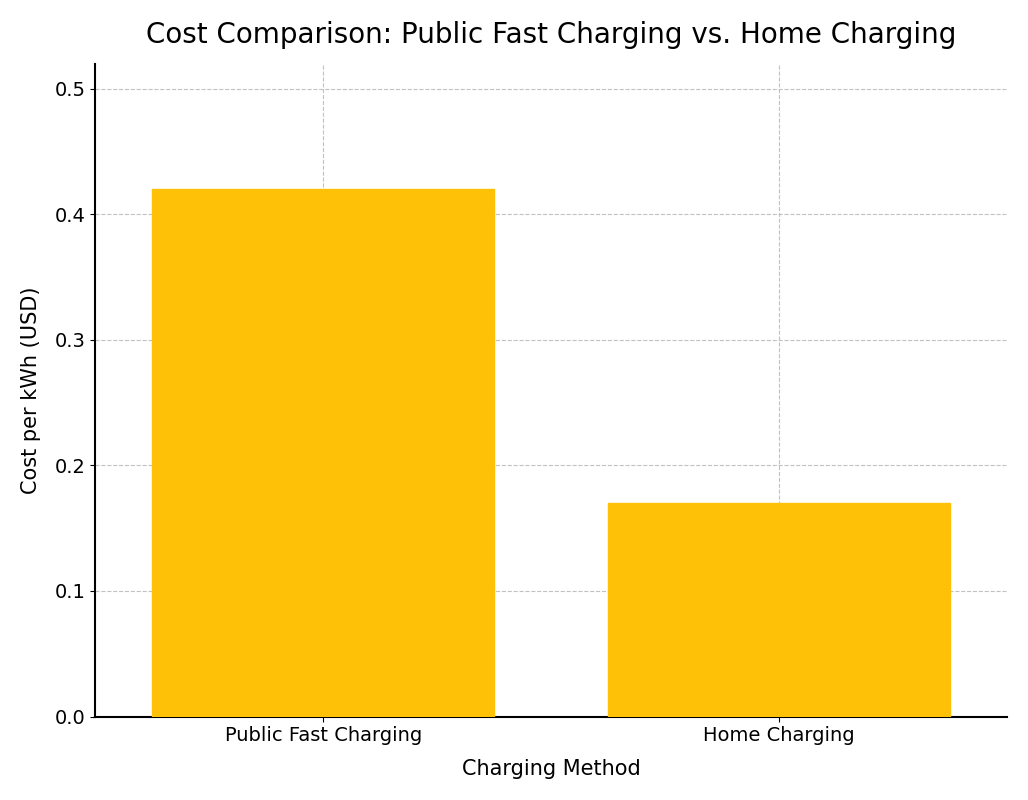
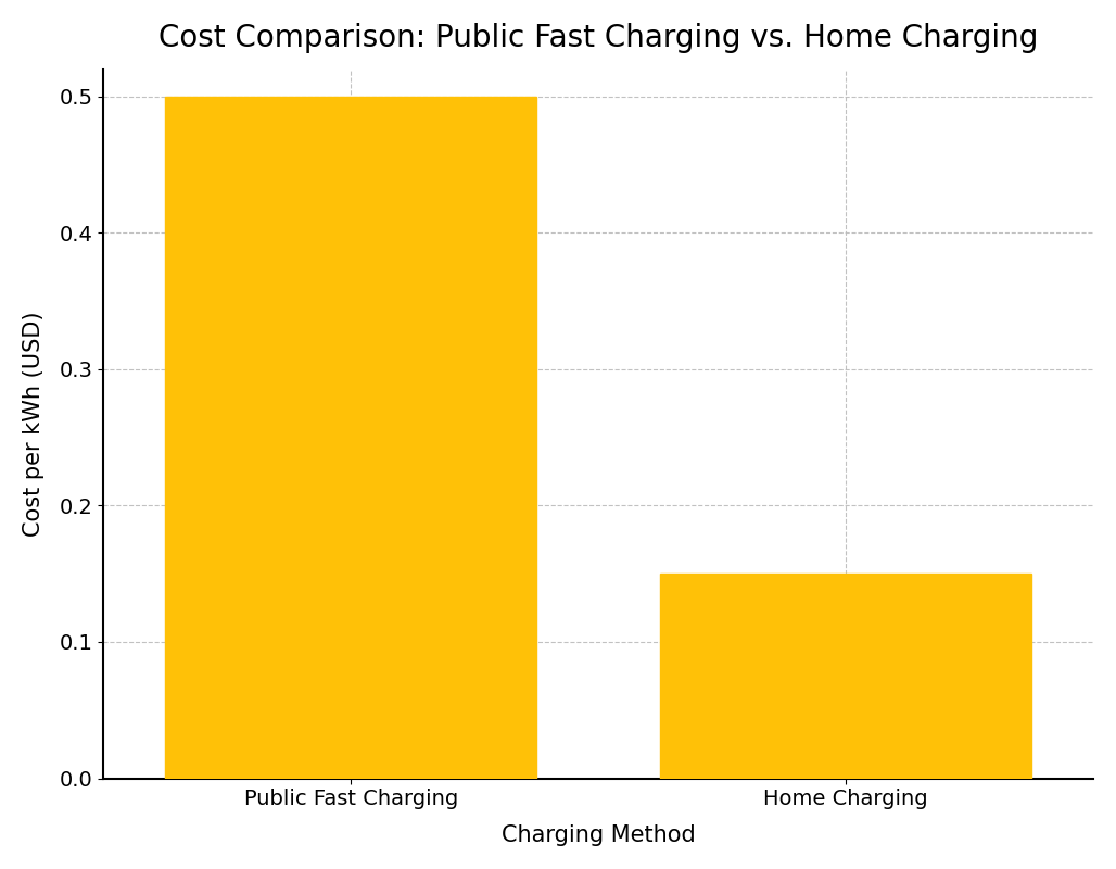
Public Fast Charging: 0.42 -> 0.50
Home Charging: 0.17 -> 0.15
